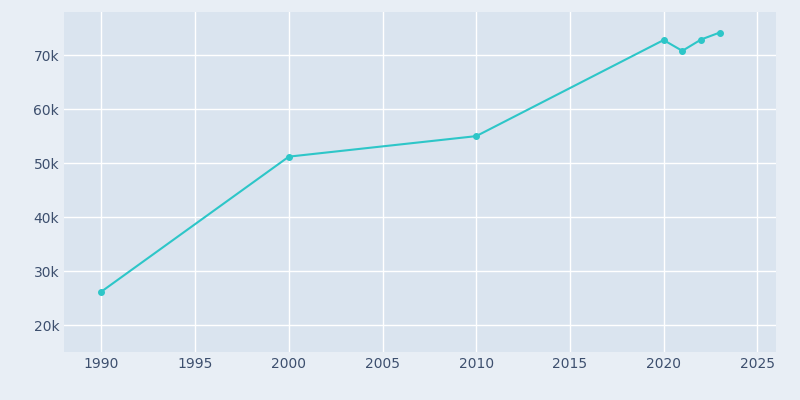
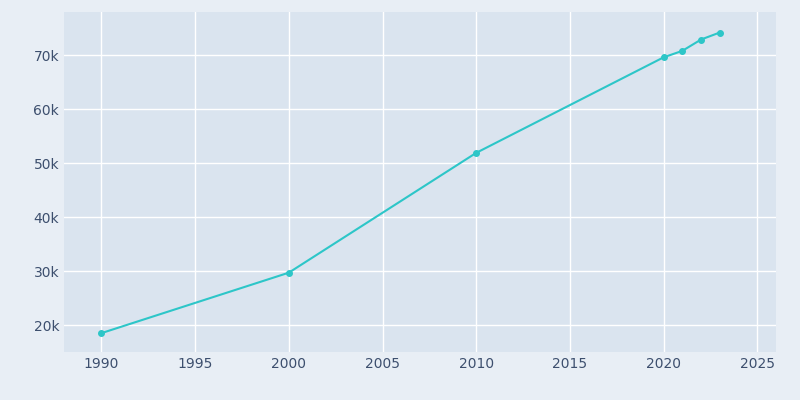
1990: 26.2k -> 18.5k
2000: 51.2k -> 29.7k
2010: 55.0k -> 51.9k
2020: 72.8k -> 69.6k
